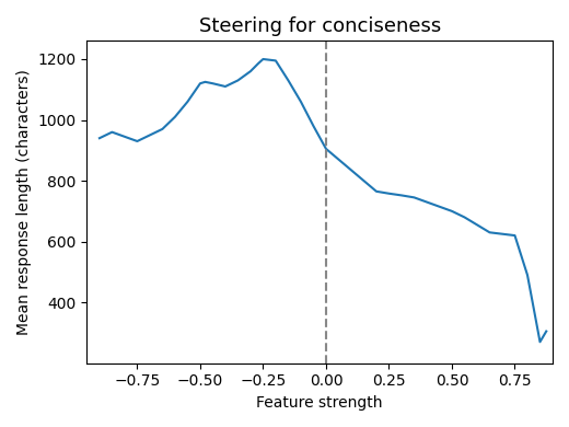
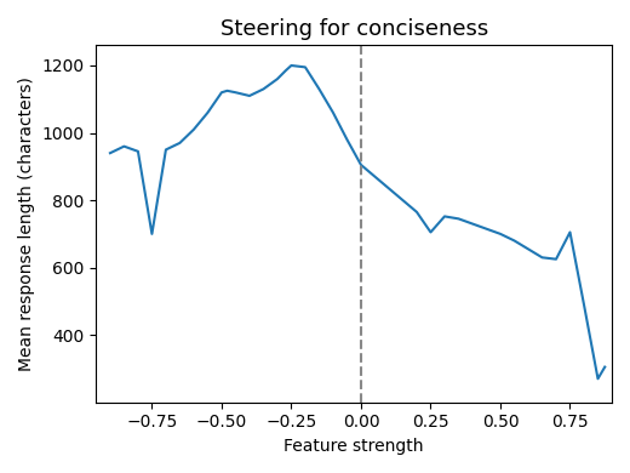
−0.75: 930 -> 700
0.25: 758 -> 705
0.75: 620 -> 705
